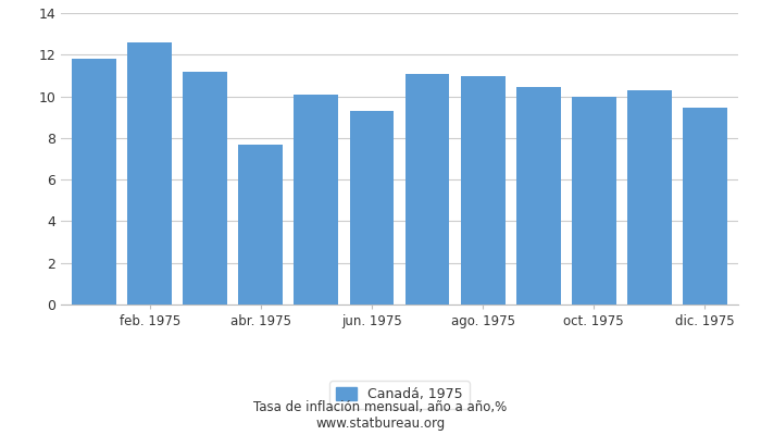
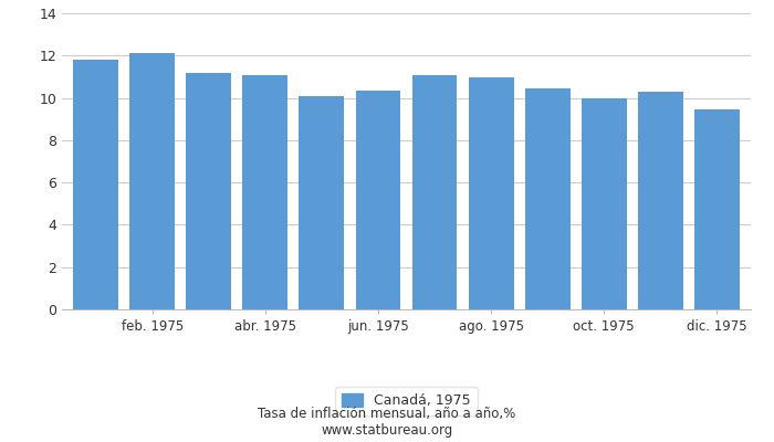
feb. 1975: 12.6 -> 12.1
abr. 1975: 7.7 -> 11.1
jun. 1975: 9.3 -> 10.3
